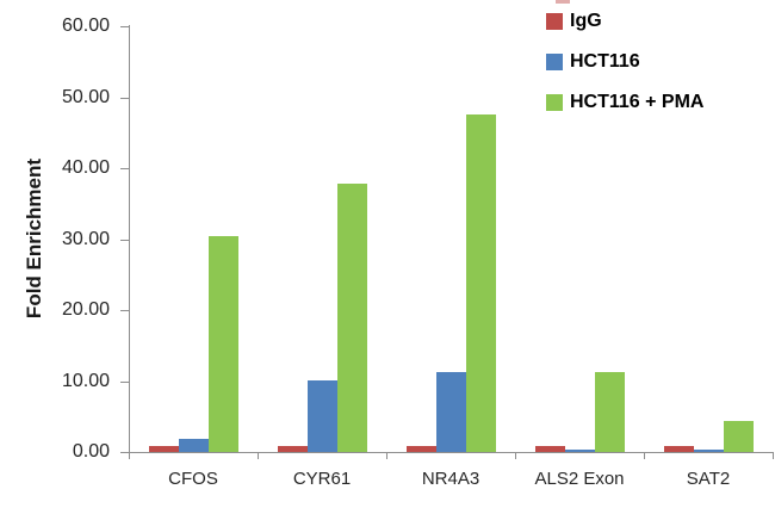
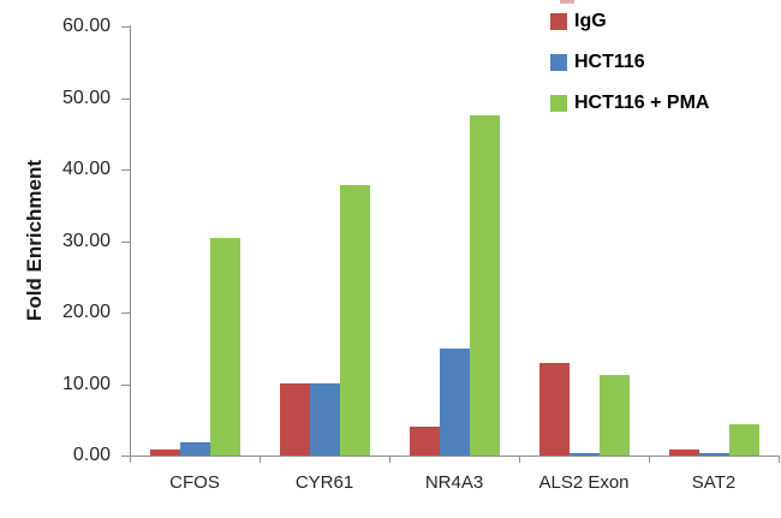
IgG/CYR61: 1 -> 10
IgG/NR4A3: 1 -> 4
HCT116/NR4A3: 11 -> 15
IgG/ALS2 Exon: 1 -> 13
